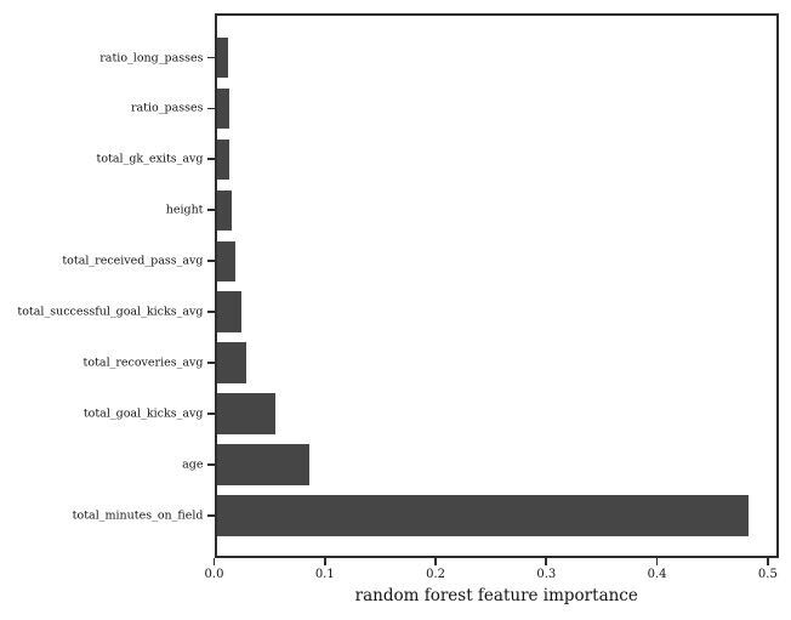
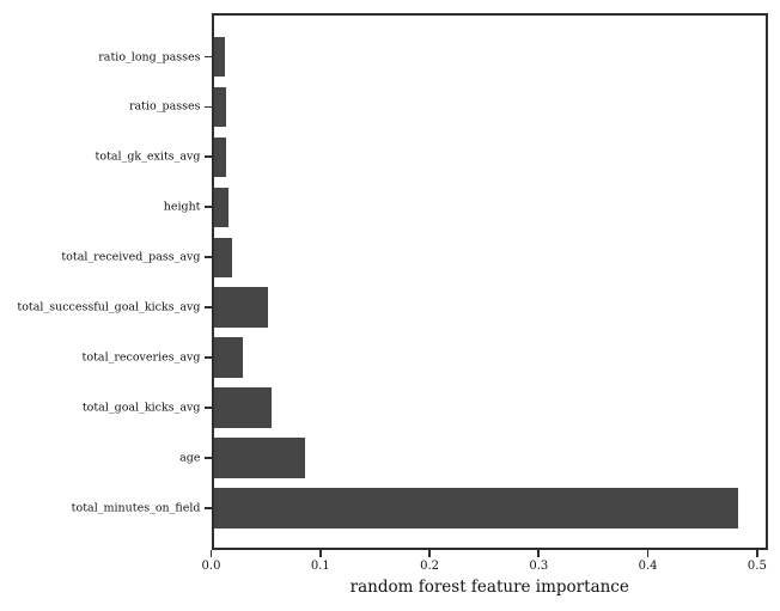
total_successful_goal_kicks_avg: 0.02 -> 0.05
